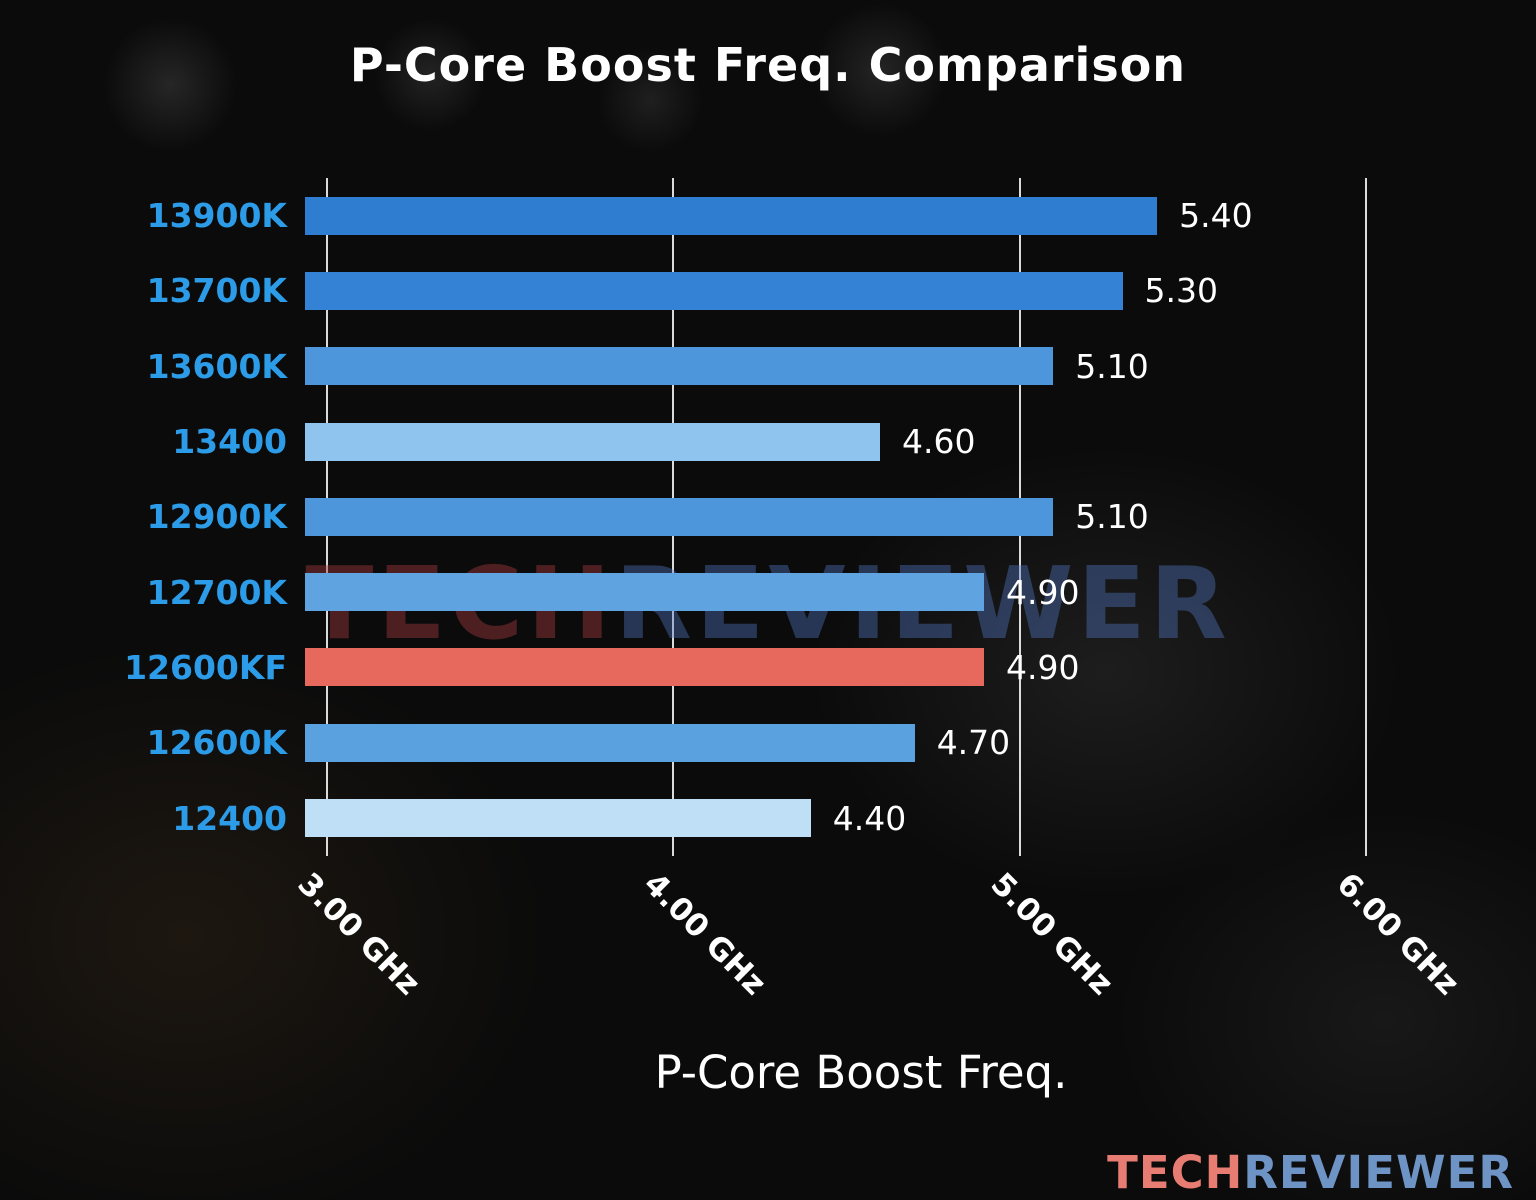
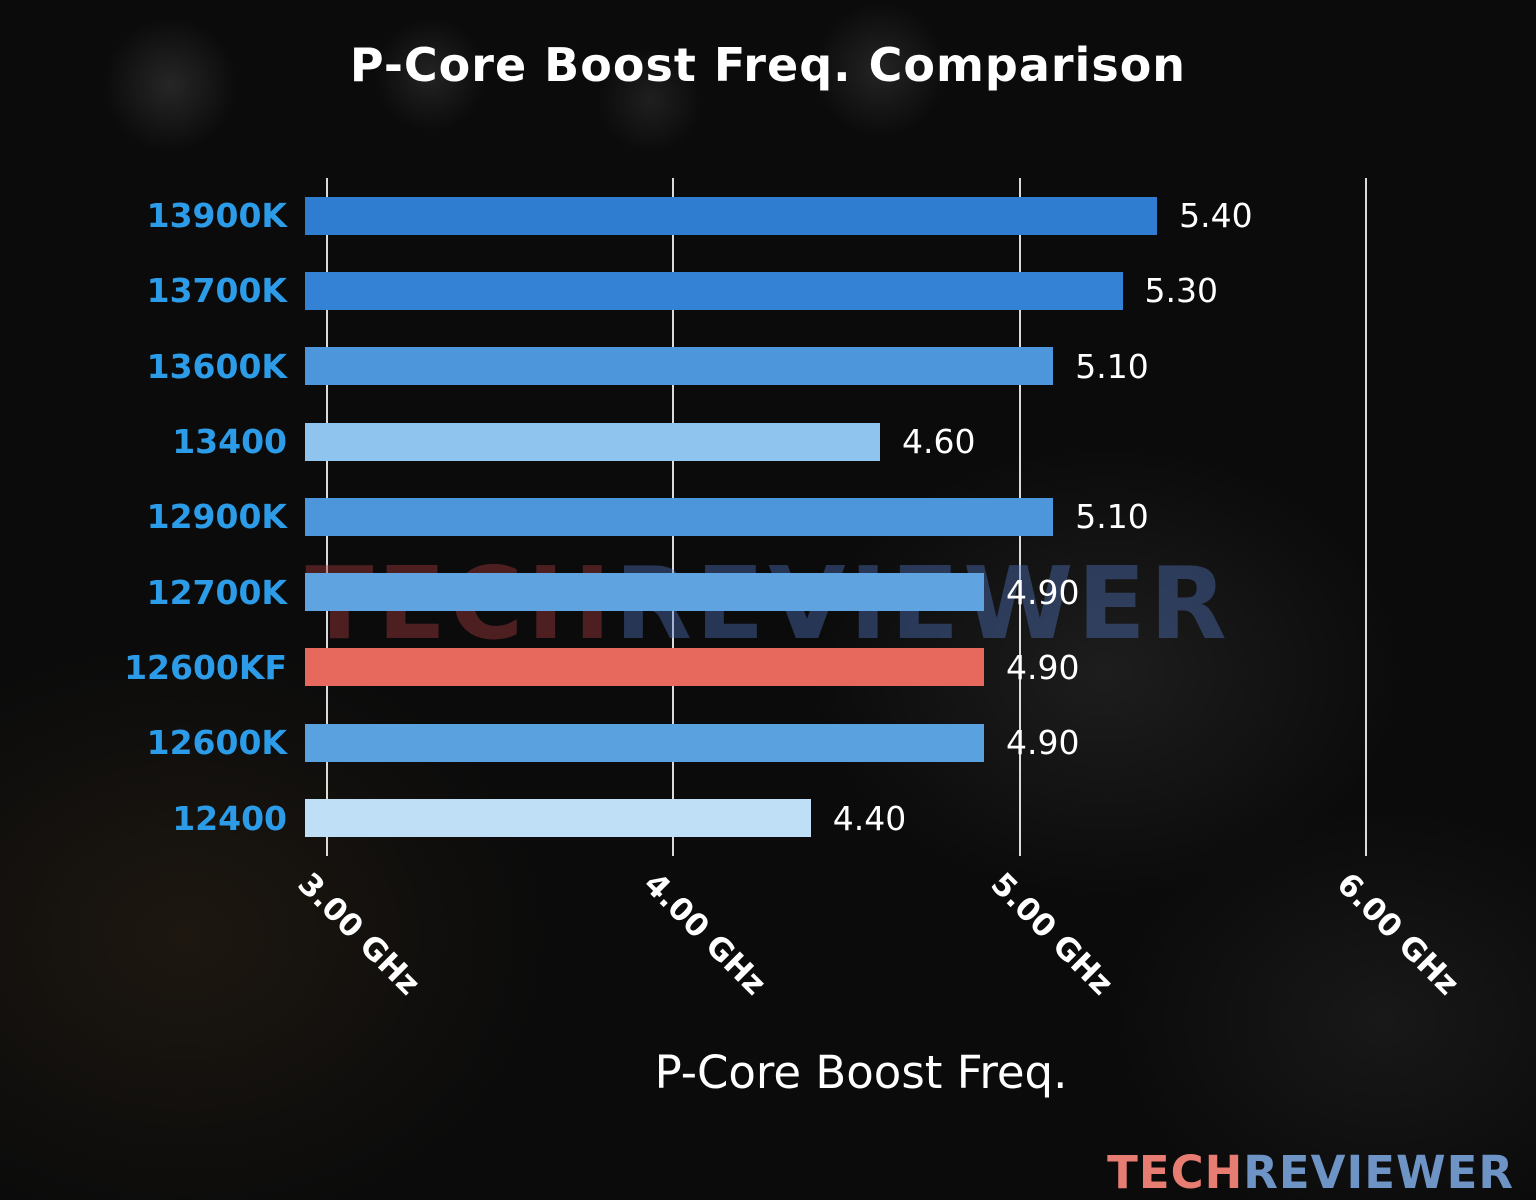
12600K: 4.70 -> 4.90
